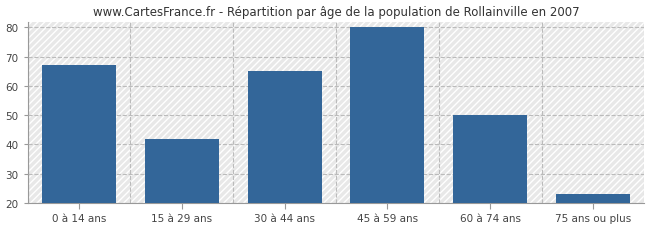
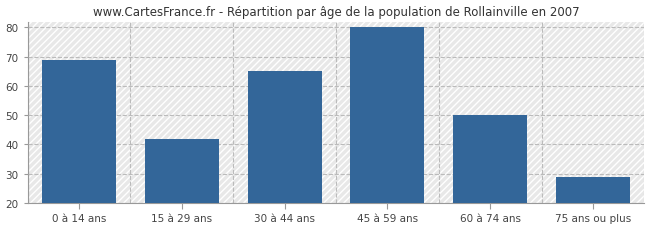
0 à 14 ans: 67 -> 69
75 ans ou plus: 23 -> 29
